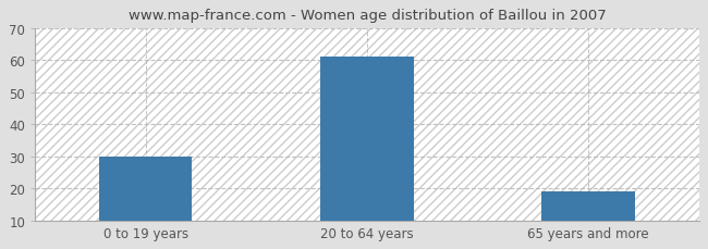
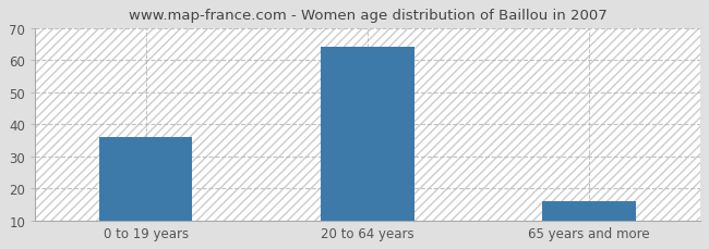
0 to 19 years: 30 -> 36
20 to 64 years: 61 -> 64
65 years and more: 19 -> 16
